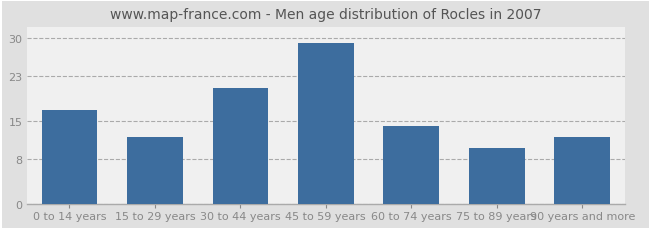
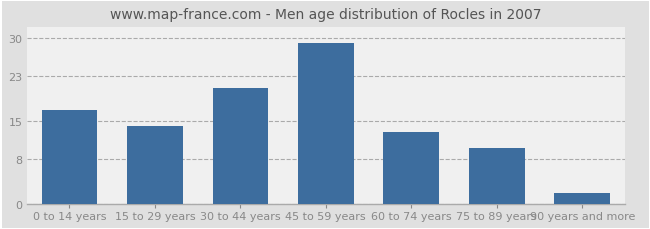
15 to 29 years: 12 -> 14
60 to 74 years: 14 -> 13
90 years and more: 12 -> 2
